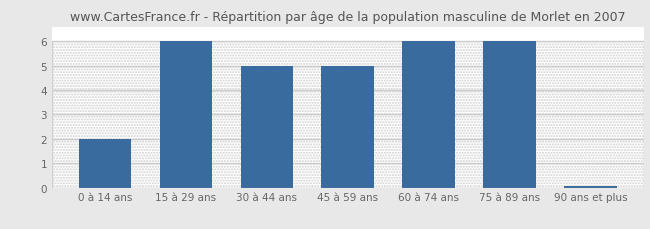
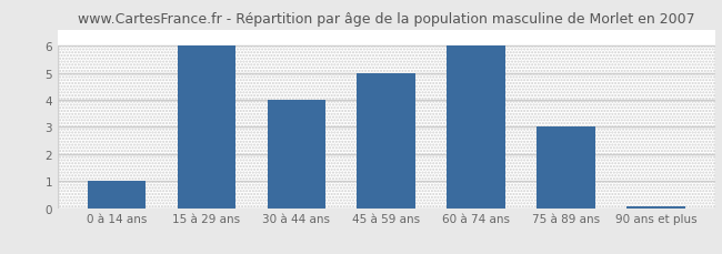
0 à 14 ans: 2.00 -> 1.00
30 à 44 ans: 5.00 -> 4.00
75 à 89 ans: 6.00 -> 3.00
